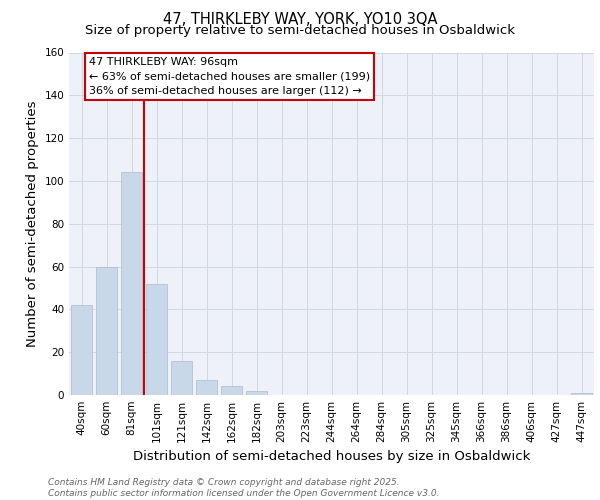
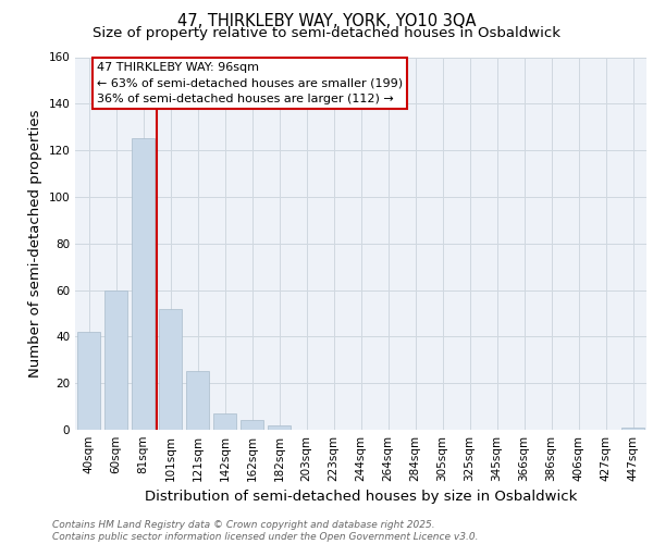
81sqm: 104 -> 125
121sqm: 16 -> 25
